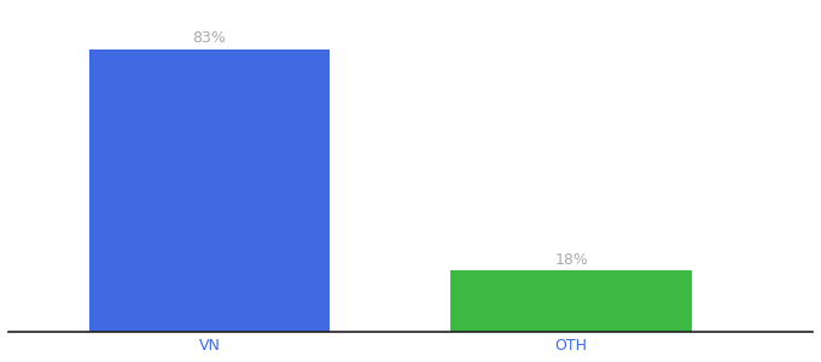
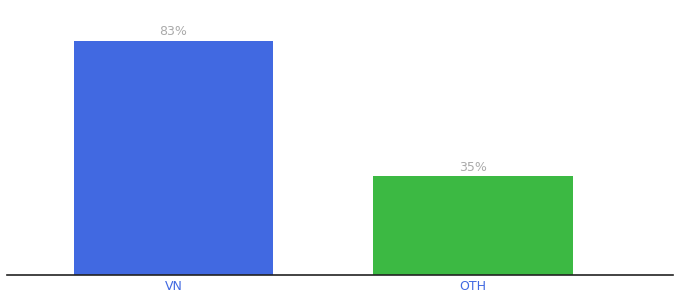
OTH: 18% -> 35%
